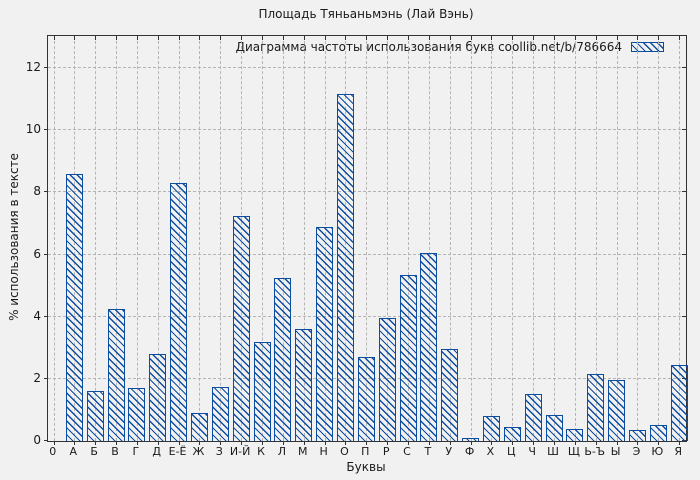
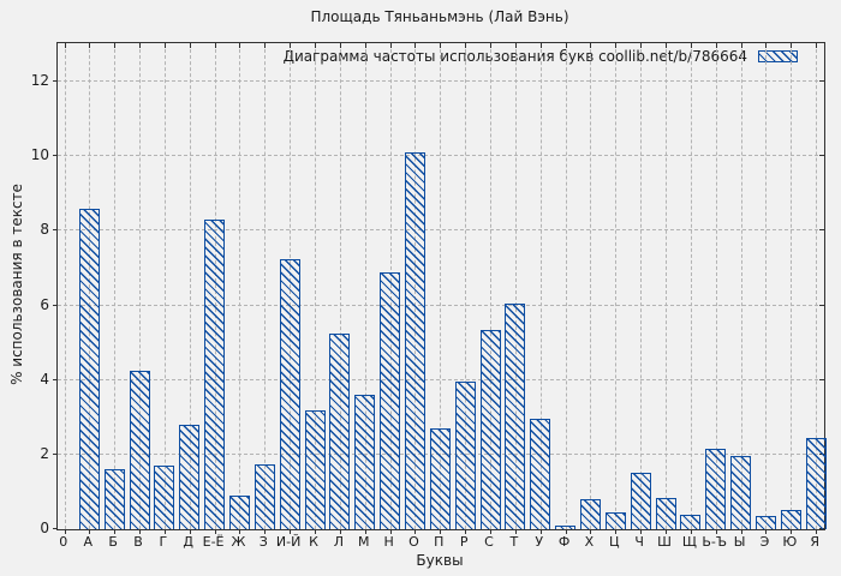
О: 11.2 -> 10.1
